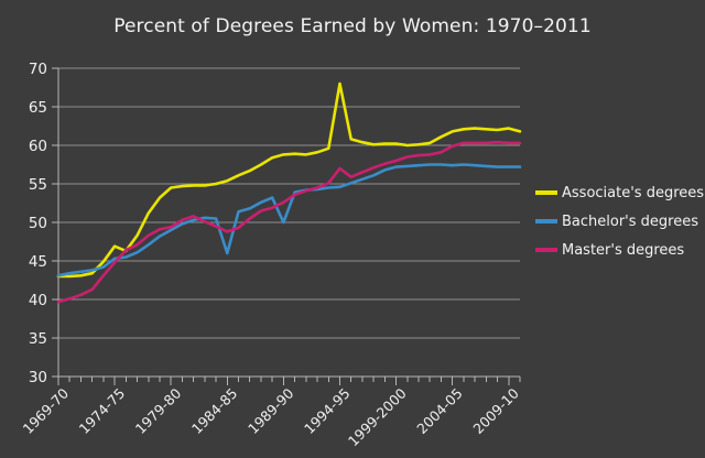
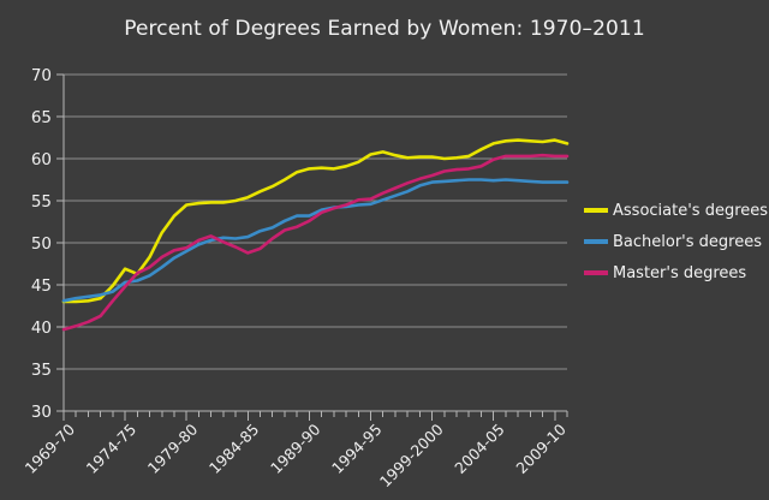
Bachelor's degrees/1984-85: 46 -> 51
Bachelor's degrees/1989-90: 50 -> 53
Associate's degrees/1994-95: 68 -> 60
Master's degrees/1994-95: 57 -> 55
